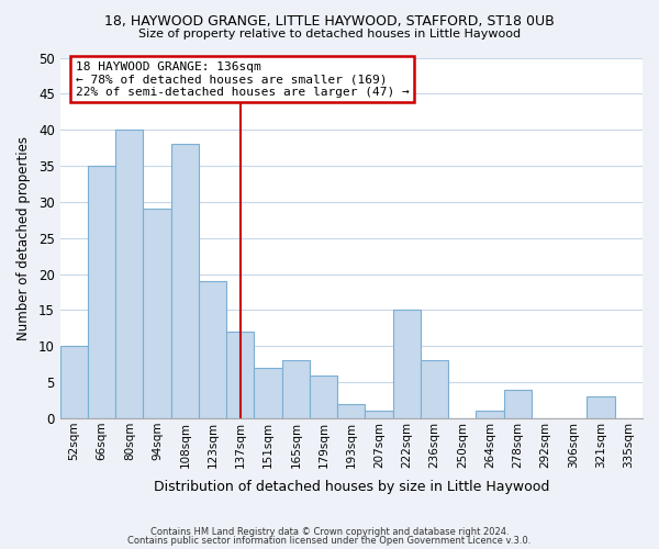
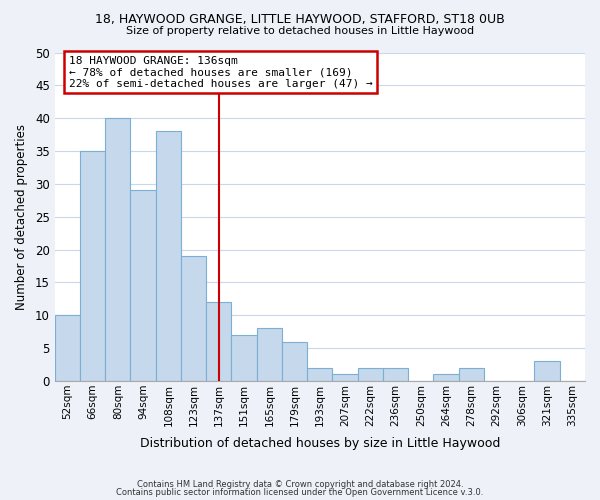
222sqm: 15 -> 2
236sqm: 8 -> 2
278sqm: 4 -> 2
